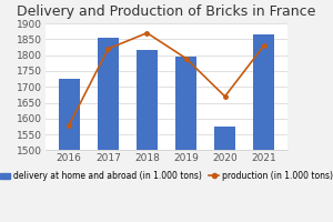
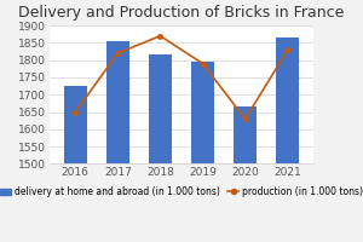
production (in 1.000 tons)/2016: 1580 -> 1650
delivery at home and abroad (in 1.000 tons)/2020: 1575 -> 1667
production (in 1.000 tons)/2020: 1670 -> 1630
